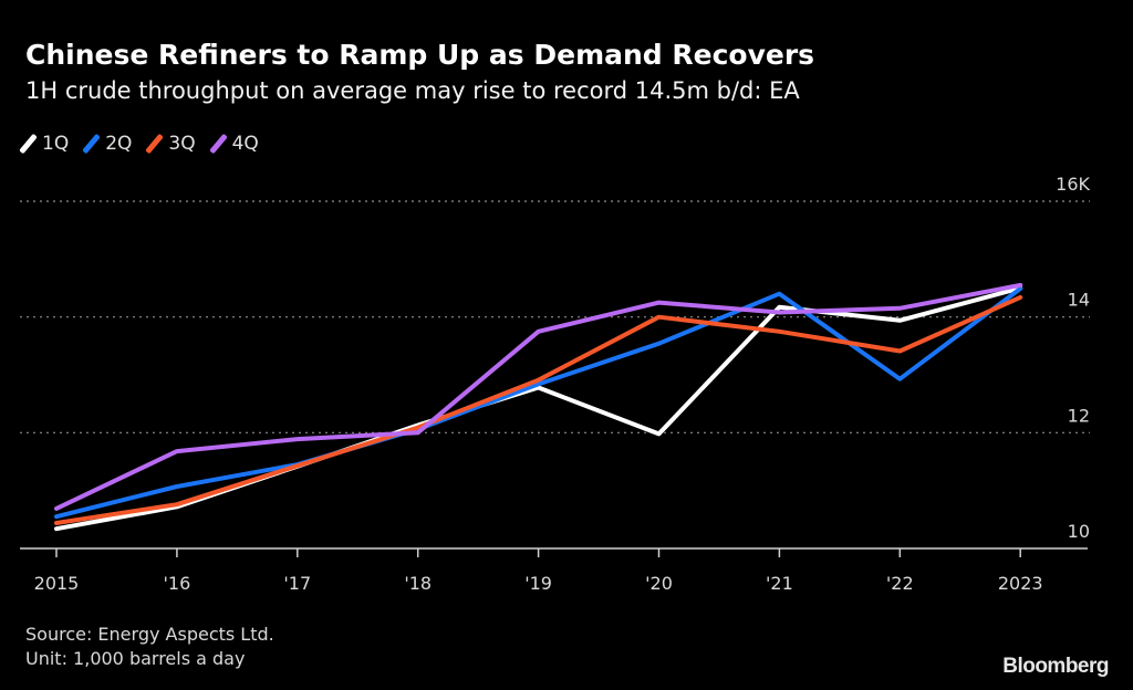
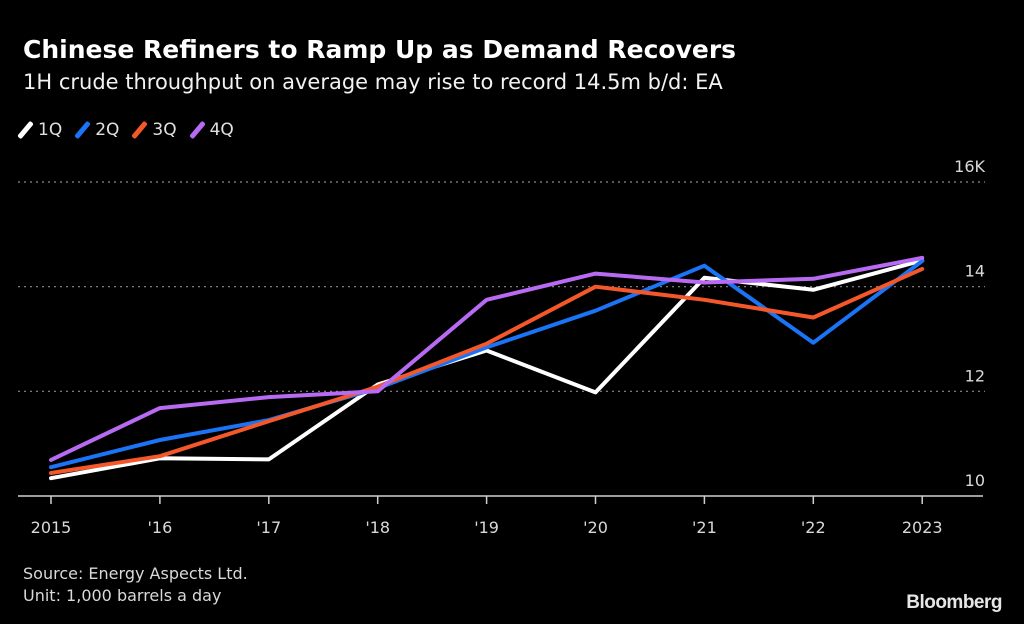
1Q/'17: 11.4K -> 10.7K
